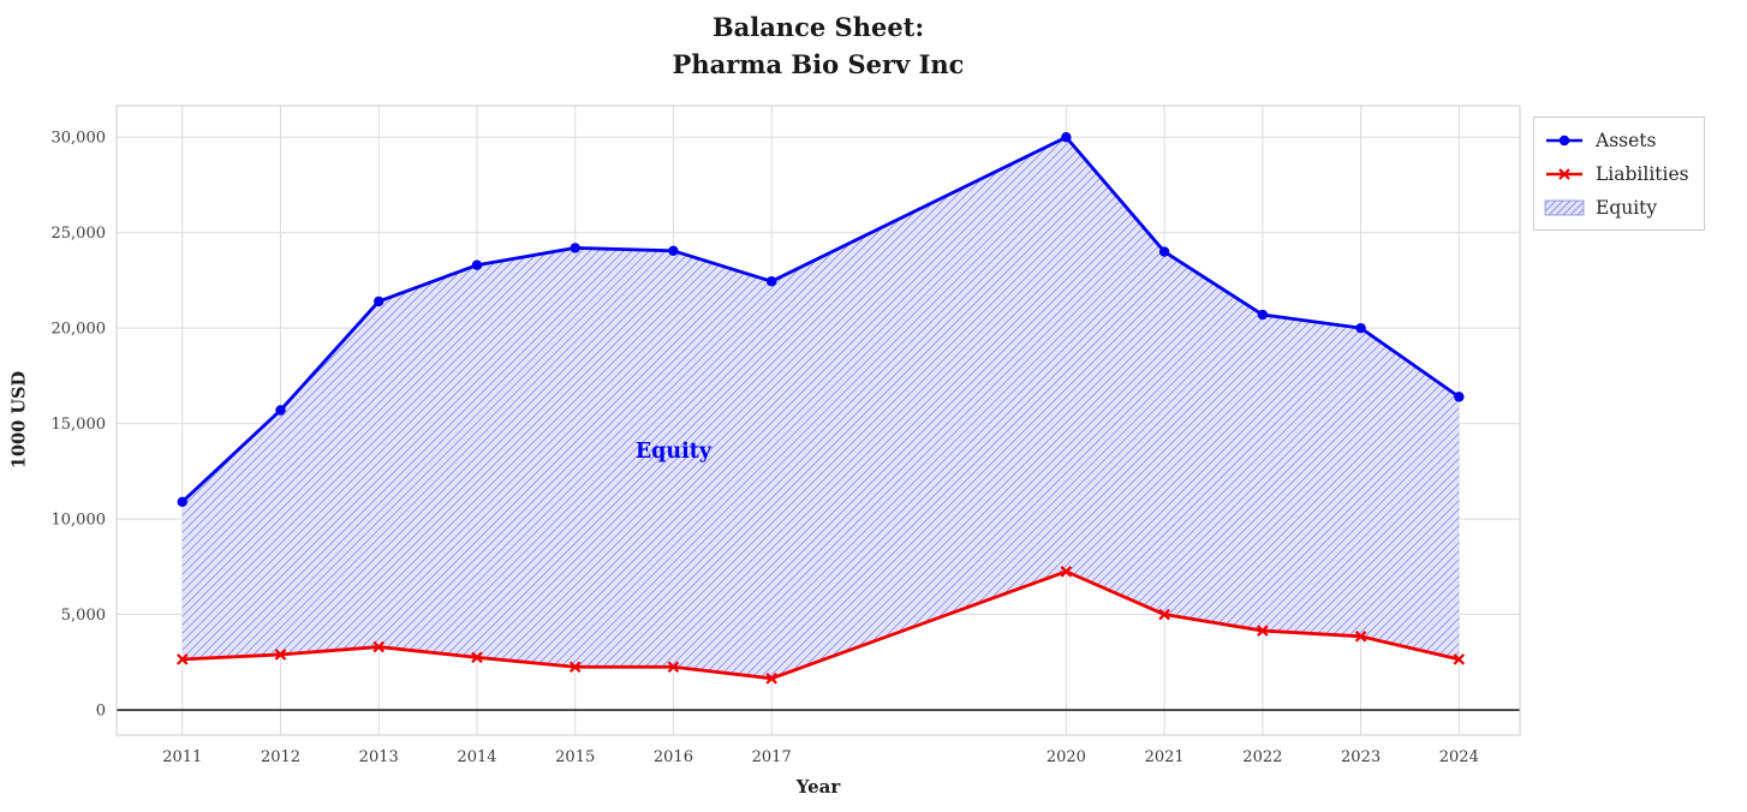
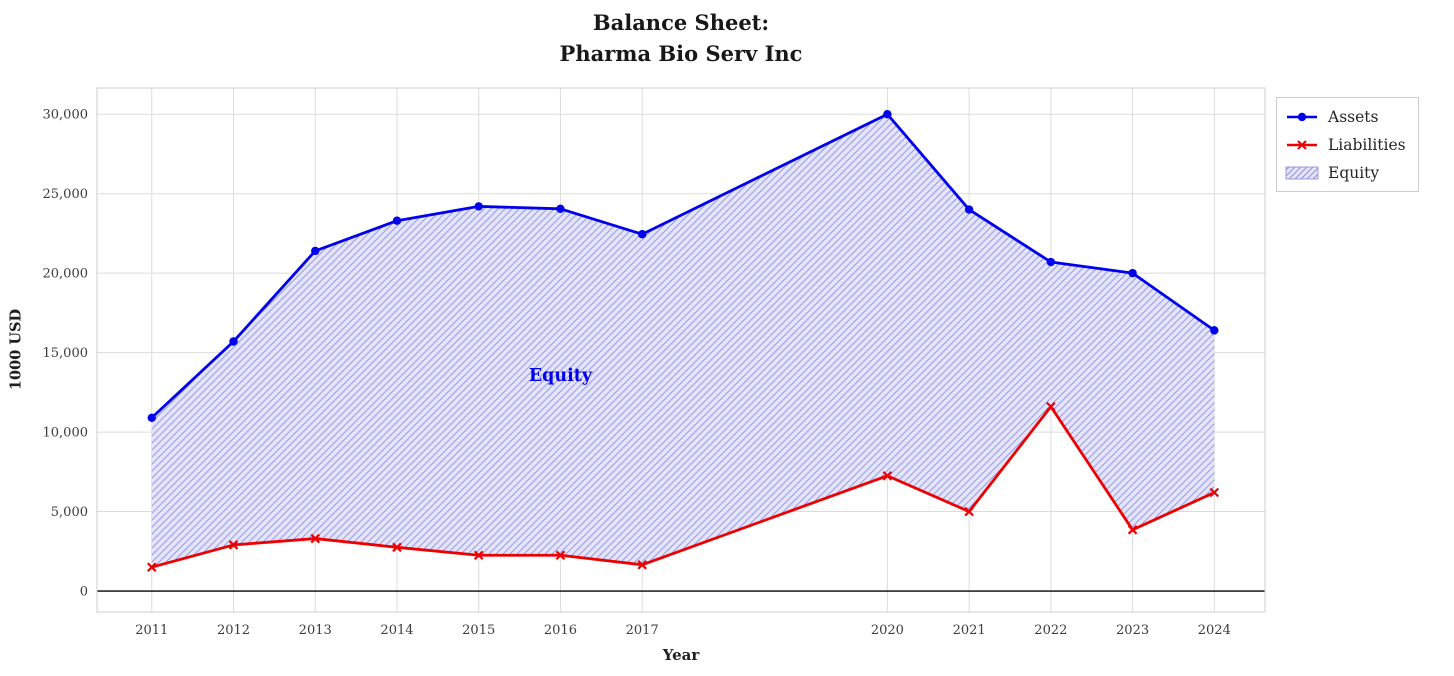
Liabilities/2011: 2600 -> 1500
Liabilities/2022: 4200 -> 11600
Liabilities/2024: 2600 -> 6200
